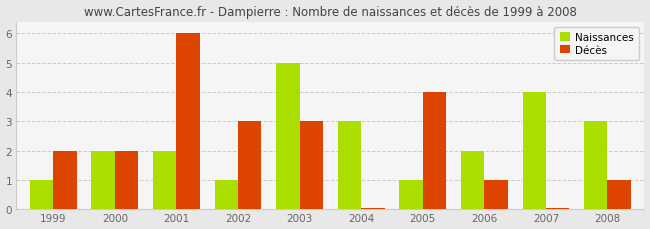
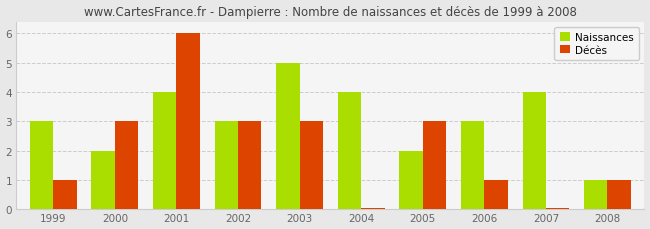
Naissances/1999: 1 -> 3
Décès/1999: 2.00 -> 1.00
Décès/2000: 2.00 -> 3.00
Naissances/2001: 2 -> 4
Naissances/2002: 1 -> 3
Naissances/2004: 3 -> 4
Naissances/2005: 1 -> 2
Décès/2005: 4.00 -> 3.00
Naissances/2006: 2 -> 3
Naissances/2008: 3 -> 1
